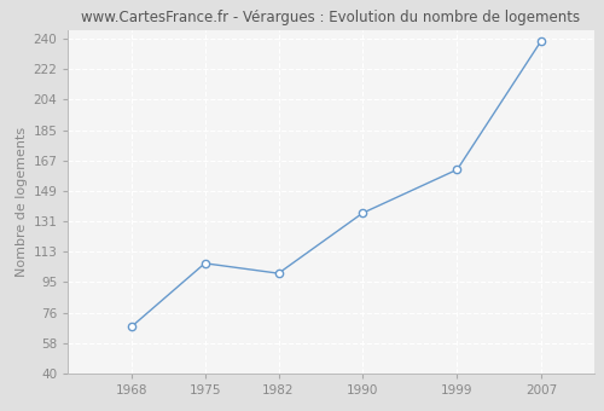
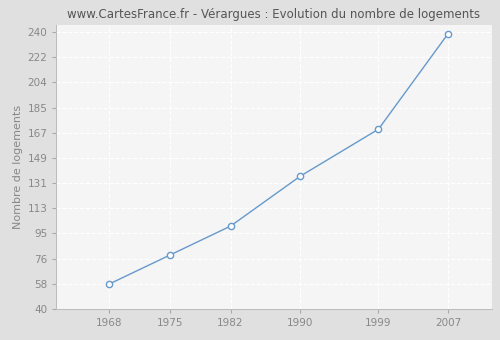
1968: 68 -> 58
1975: 106 -> 79
1999: 162 -> 170
